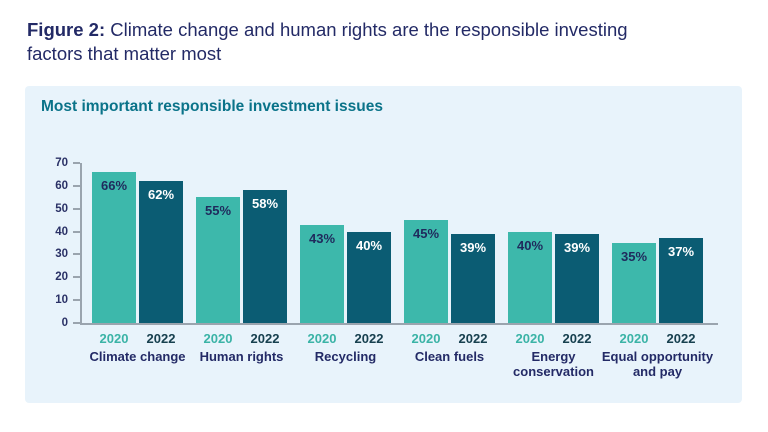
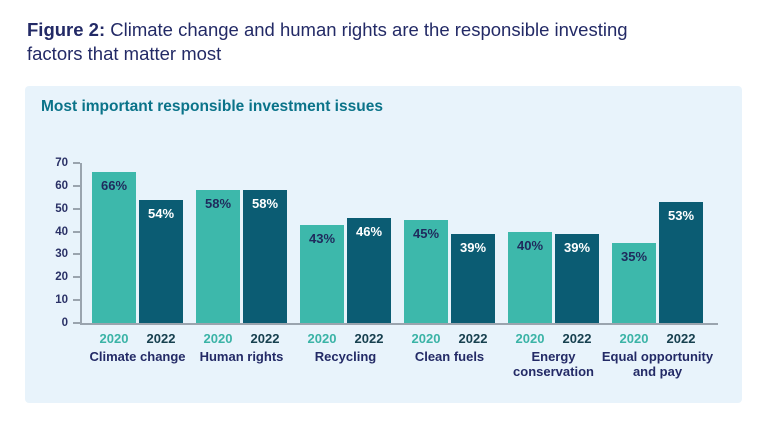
2022/Climate change: 62% -> 54%
2020/Human rights: 55% -> 58%
2022/Recycling: 40% -> 46%
2022/Equal opportunity and pay: 37% -> 53%
